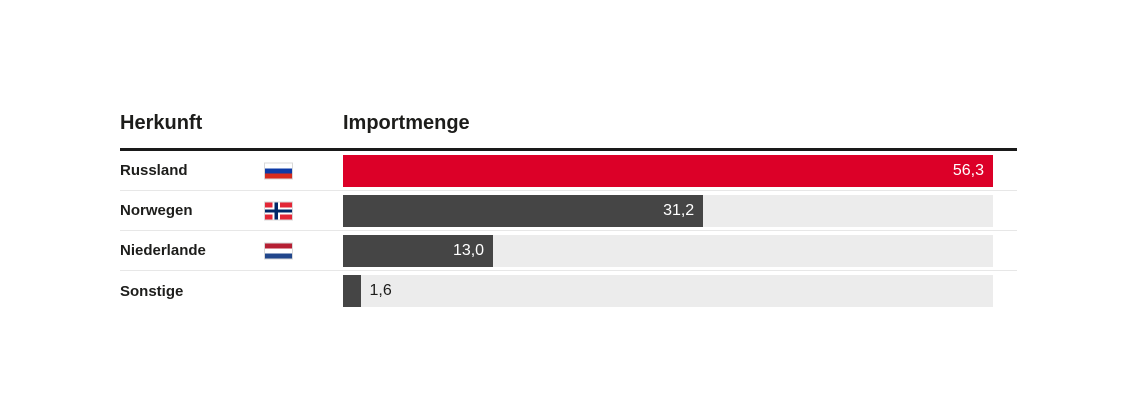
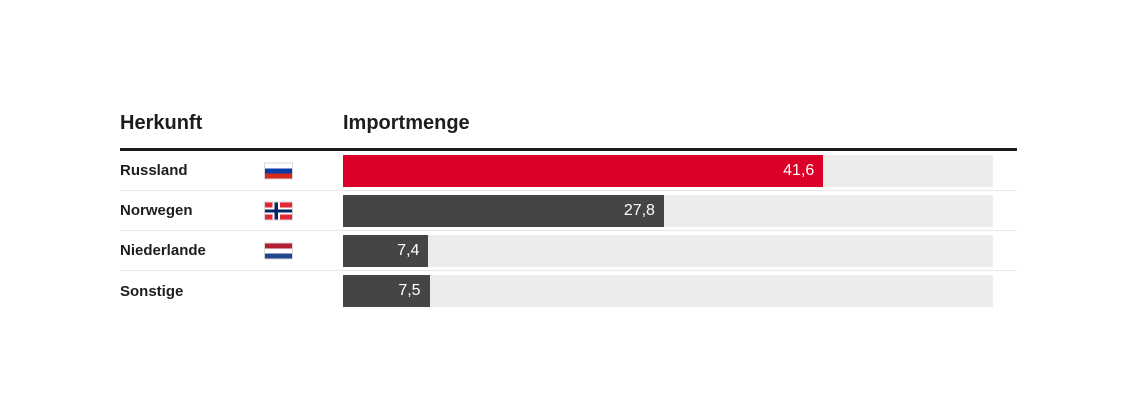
Russland: 56,3 -> 41,6
Norwegen: 31,2 -> 27,8
Niederlande: 13,0 -> 7,4
Sonstige: 1,6 -> 7,5
